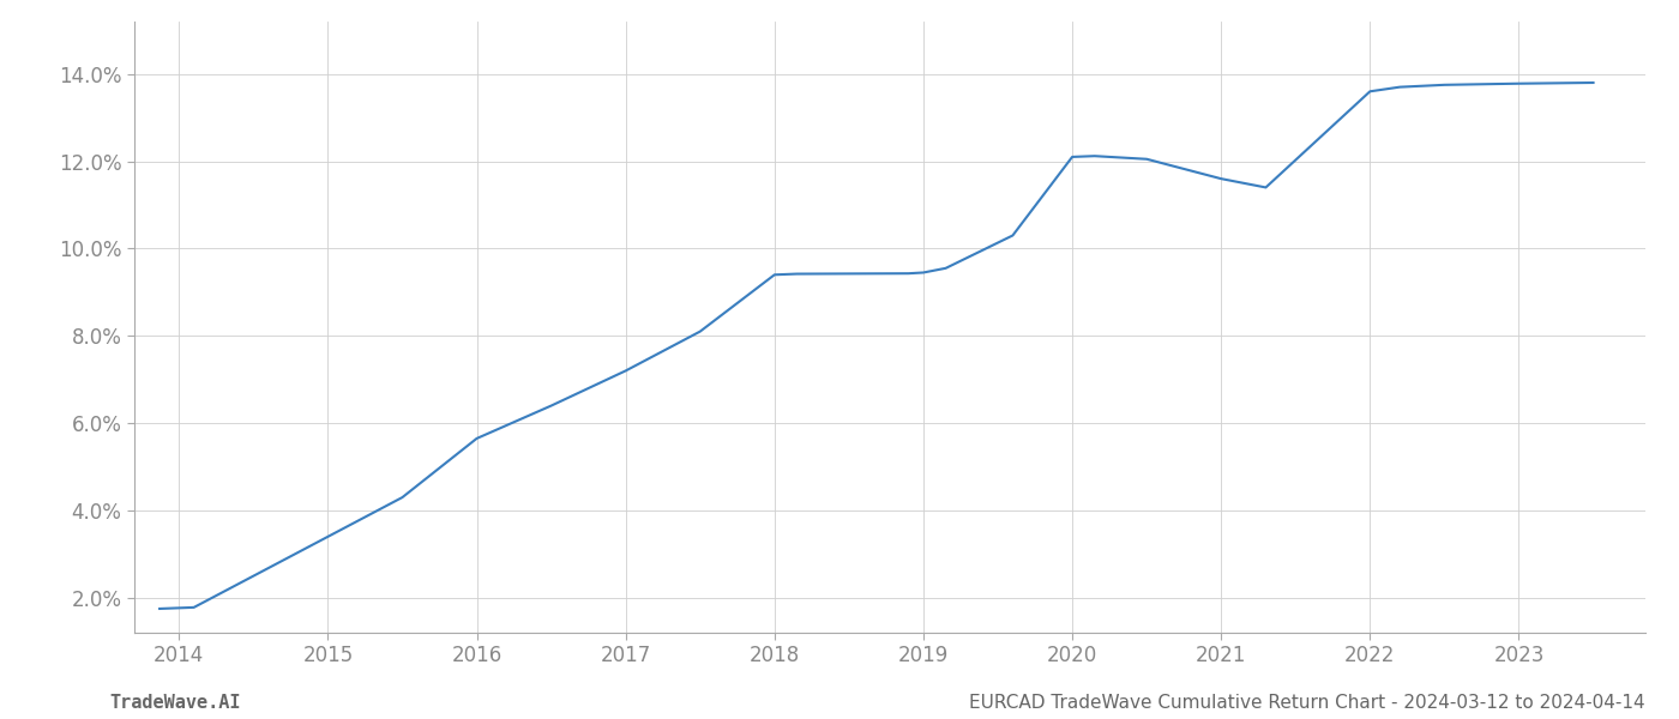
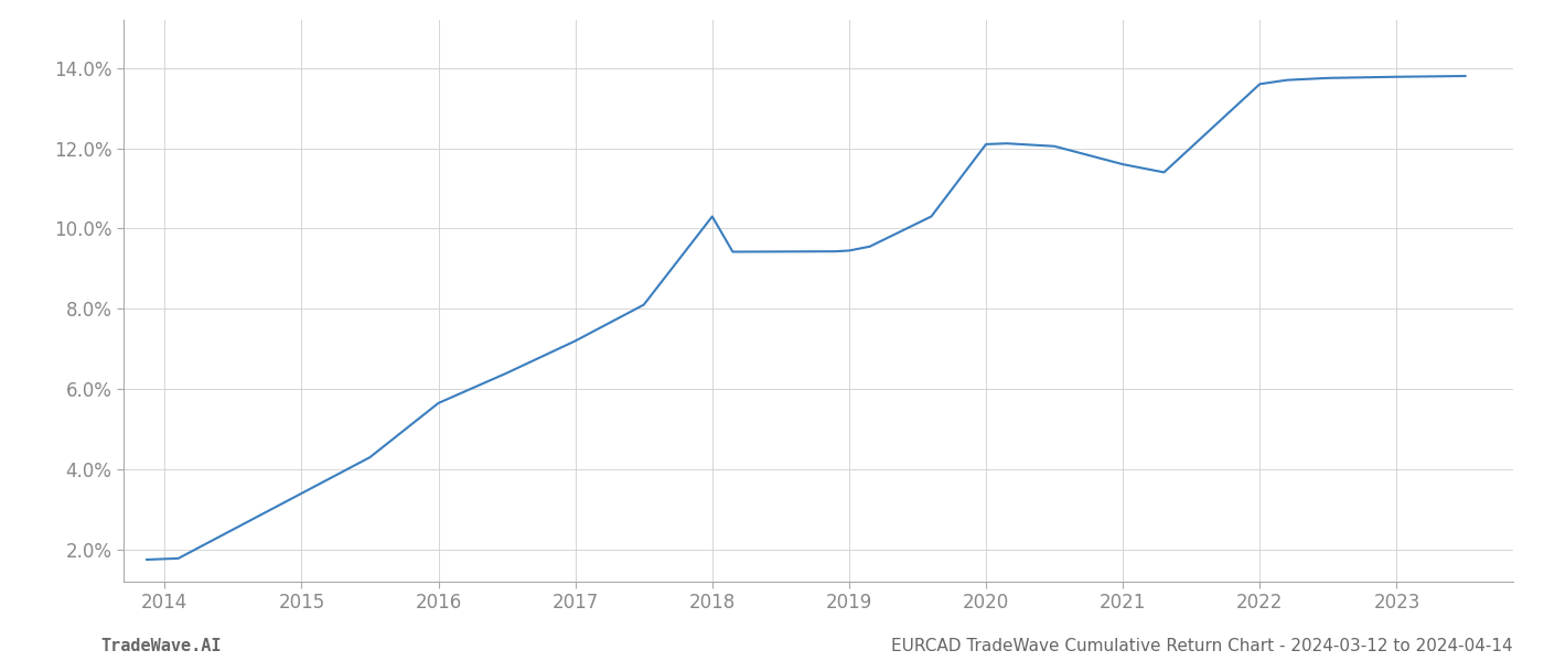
2018: 9.40% -> 10.30%
